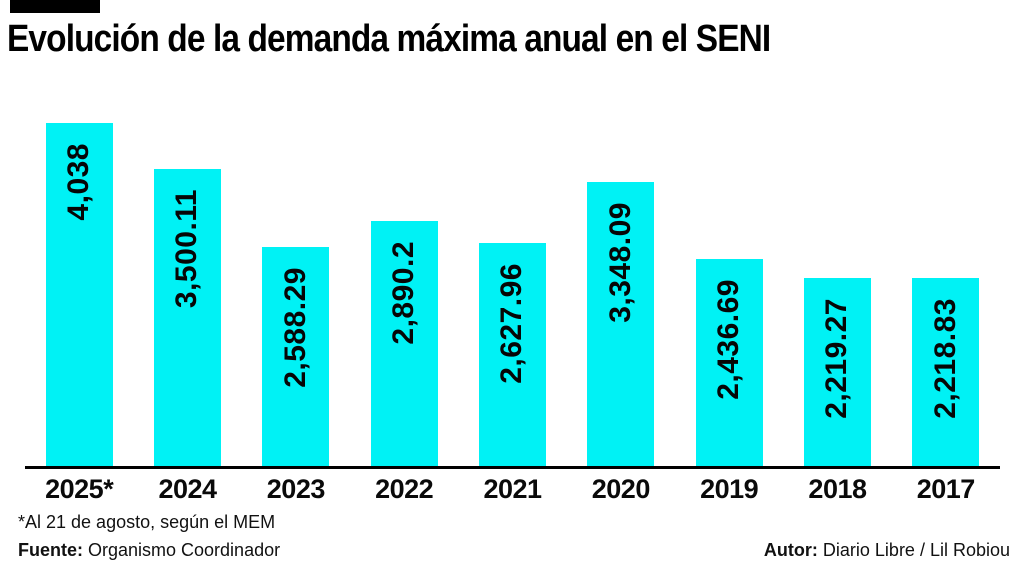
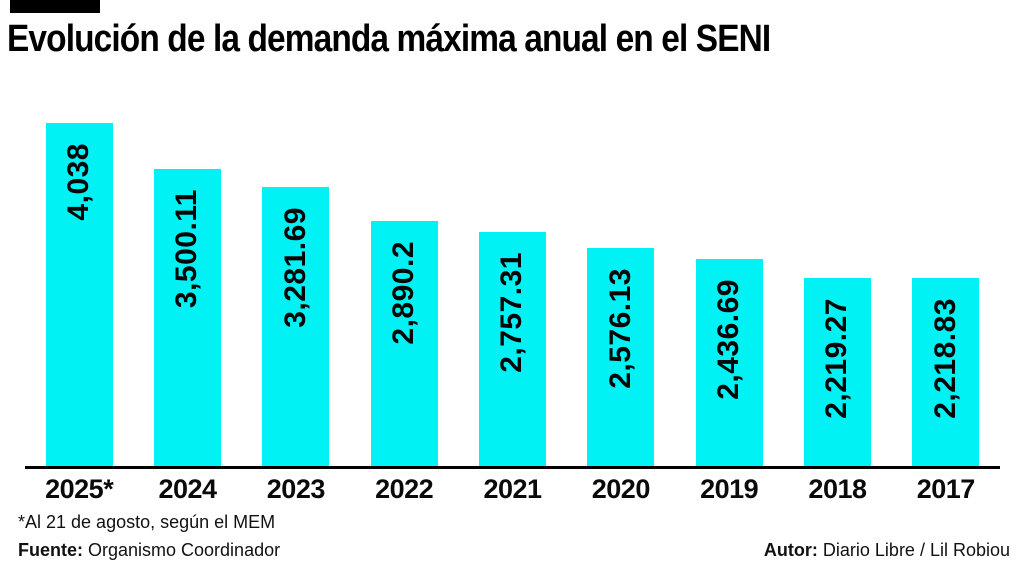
2023: 2,588.29 -> 3,281.69
2021: 2,627.96 -> 2,757.31
2020: 3,348.09 -> 2,576.13
